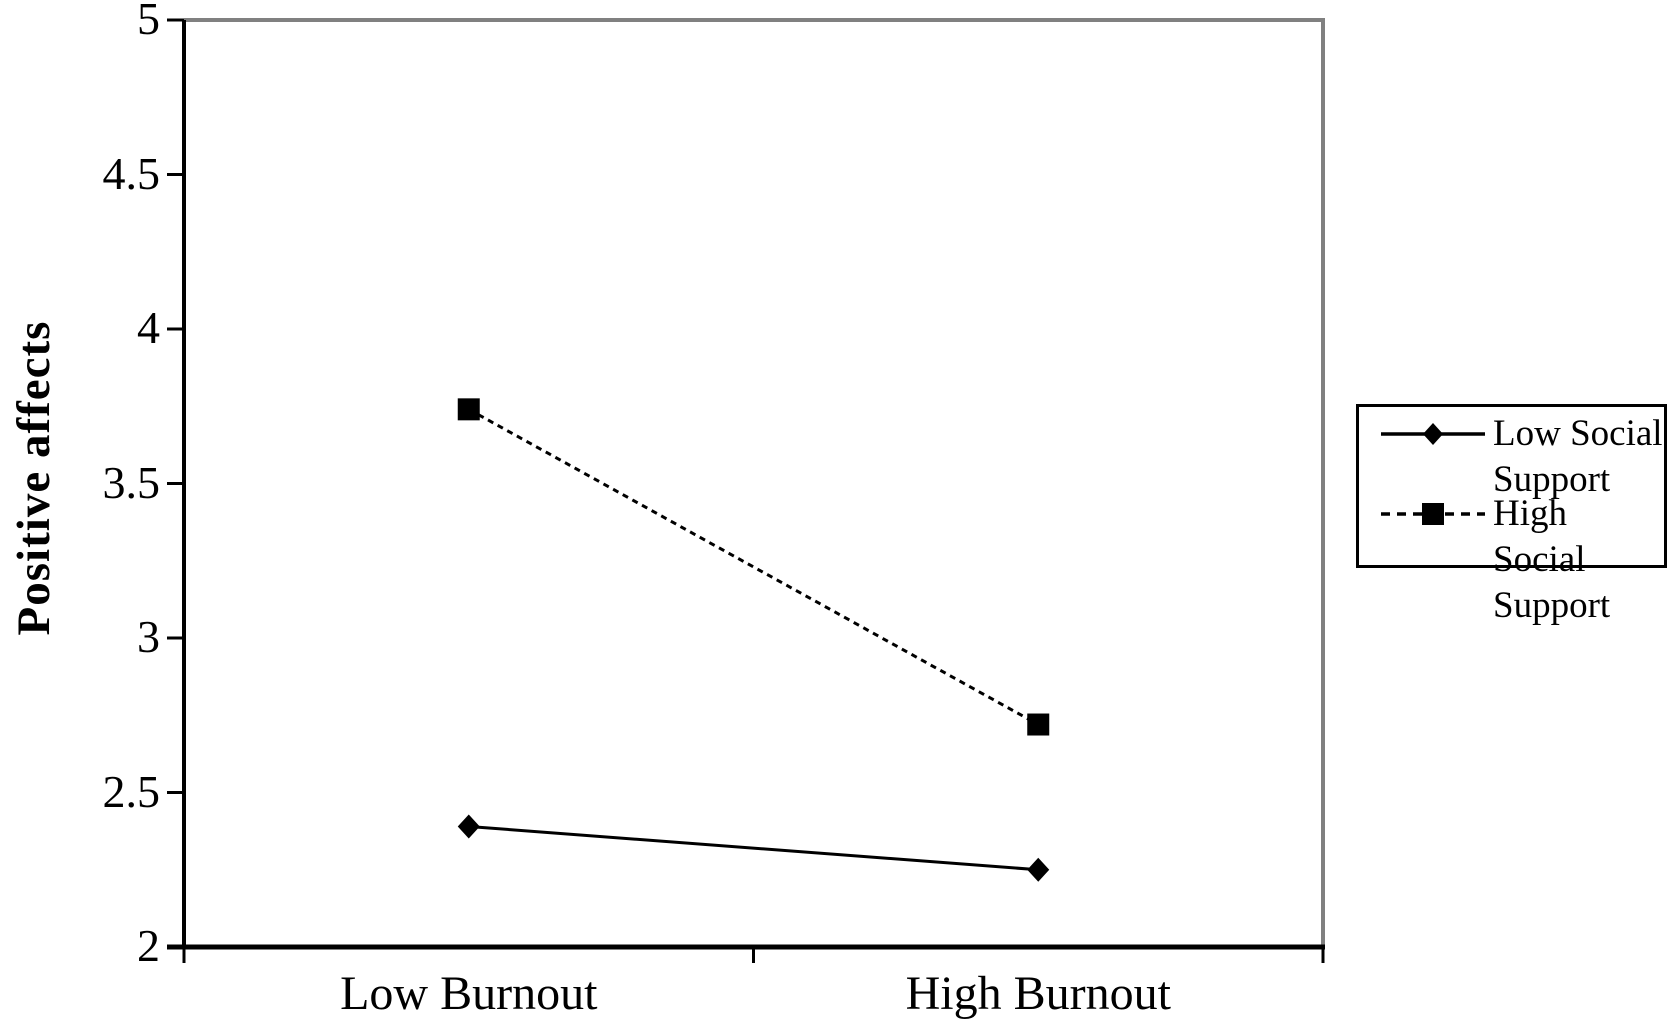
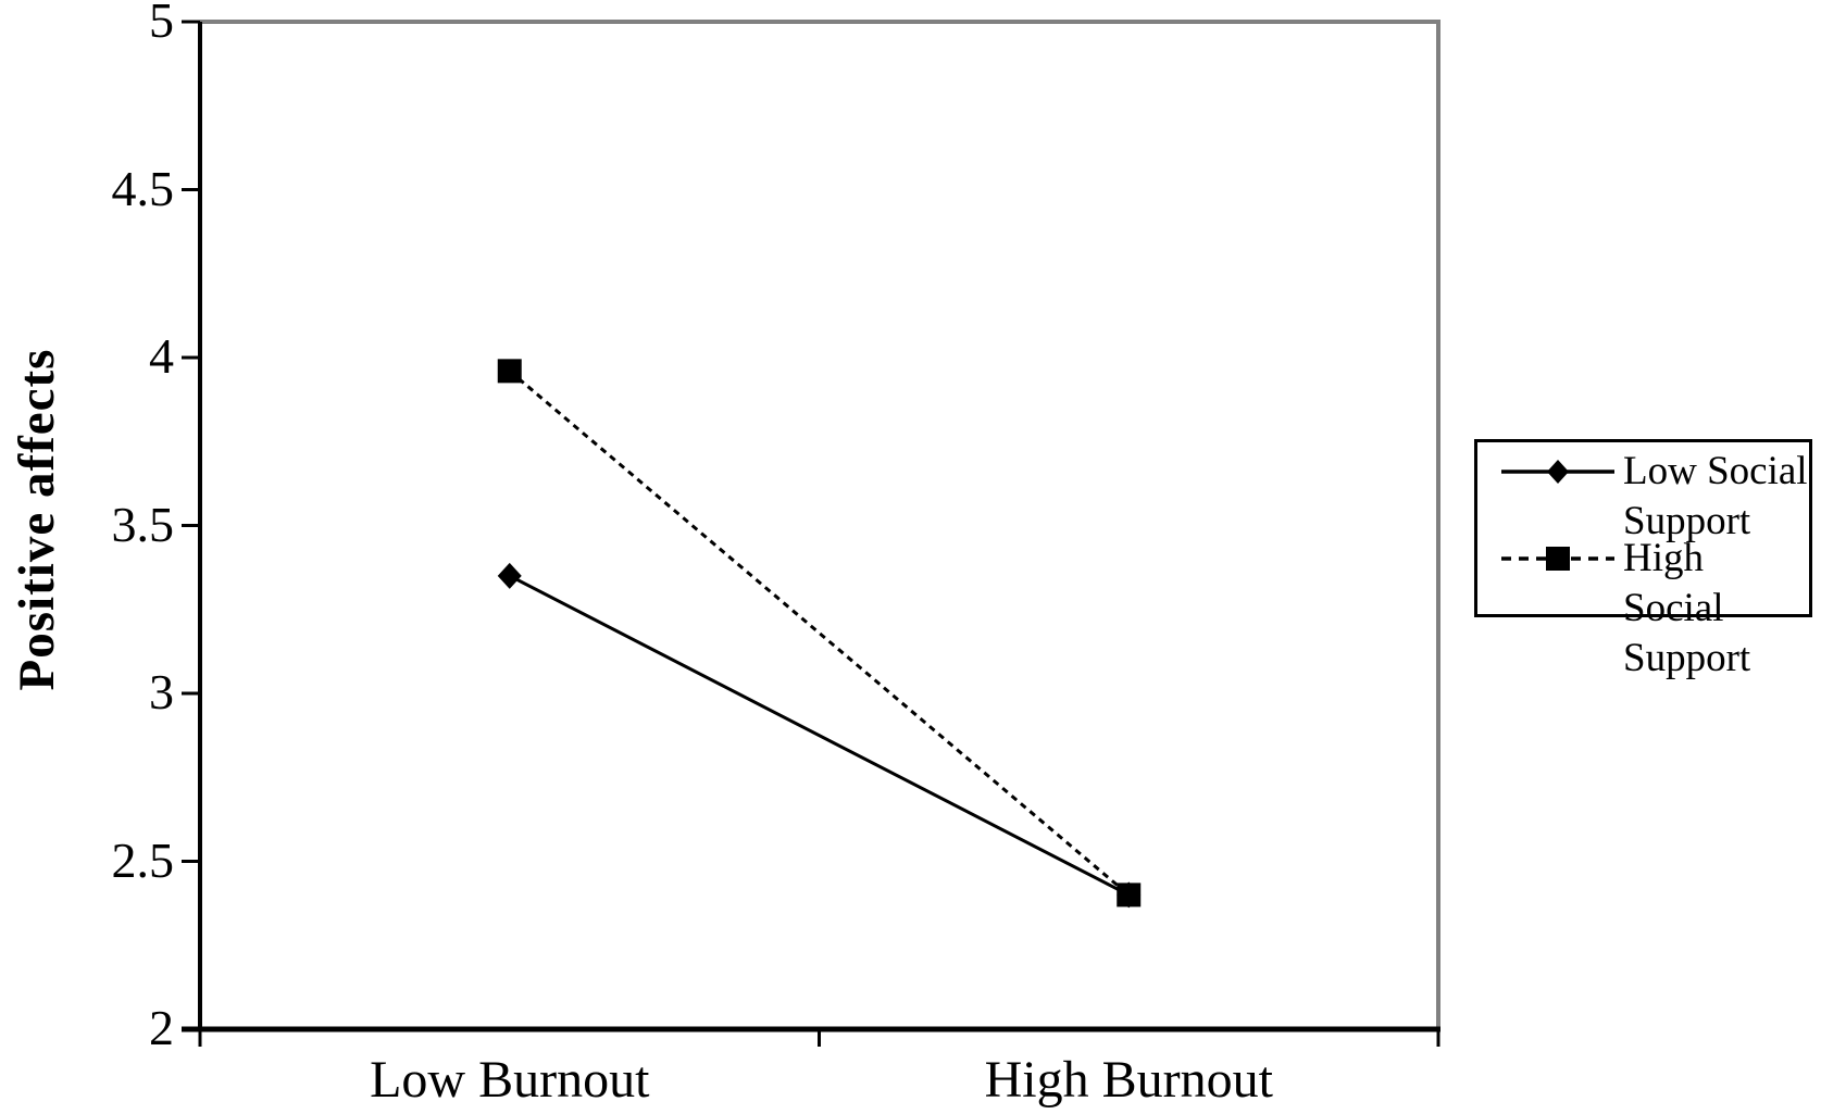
Low Social Support/Low Burnout: 2.39 -> 3.35
High Social Support/Low Burnout: 3.74 -> 3.96
Low Social Support/High Burnout: 2.25 -> 2.40
High Social Support/High Burnout: 2.72 -> 2.40
